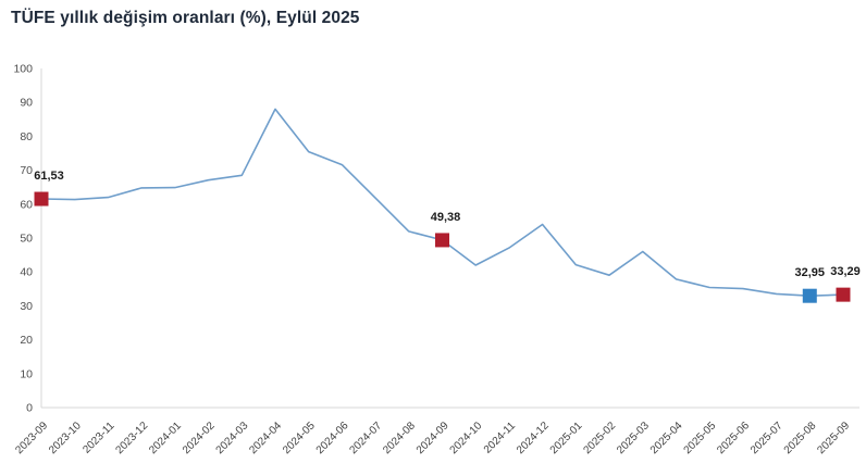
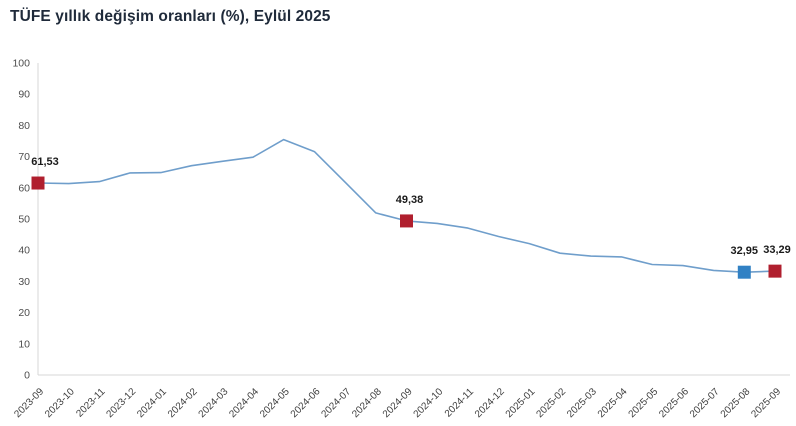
2024-04: 88 -> 70
2024-10: 42 -> 49
2024-12: 54 -> 44
2025-03: 46 -> 38
